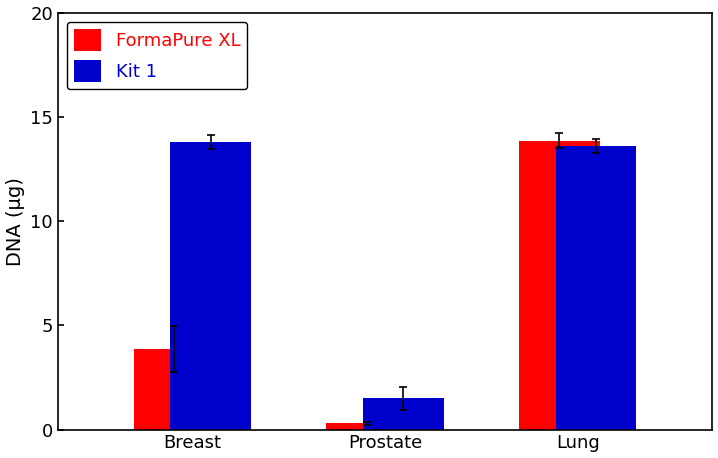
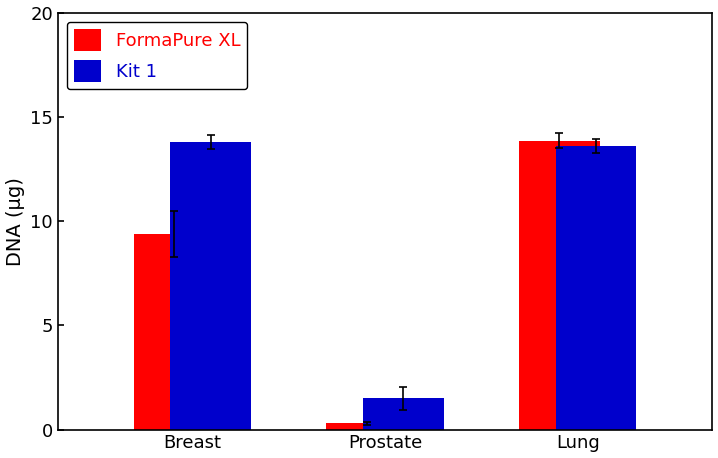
FormaPure XL/Breast: 3.85 -> 9.40
